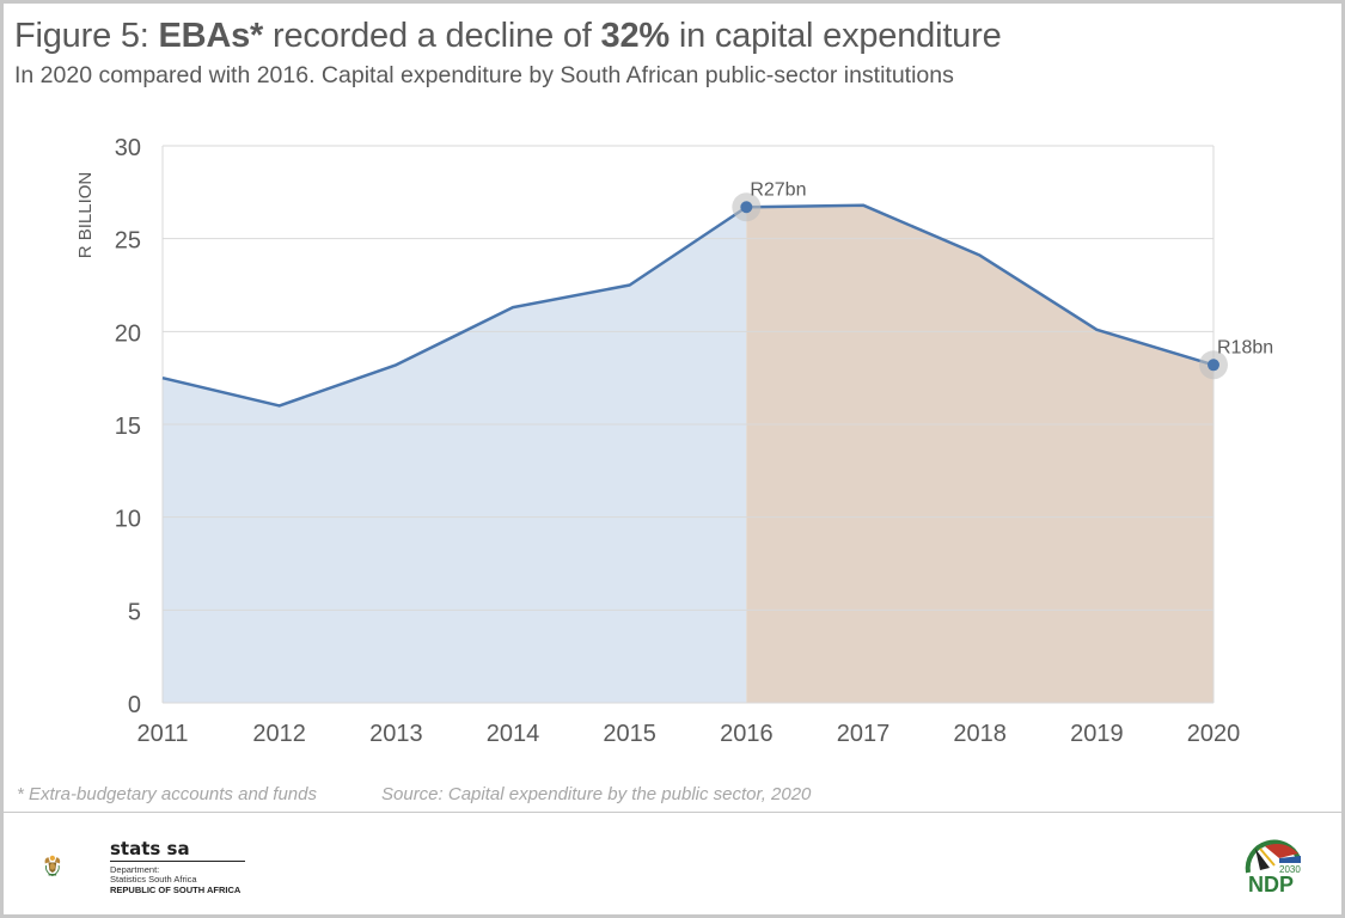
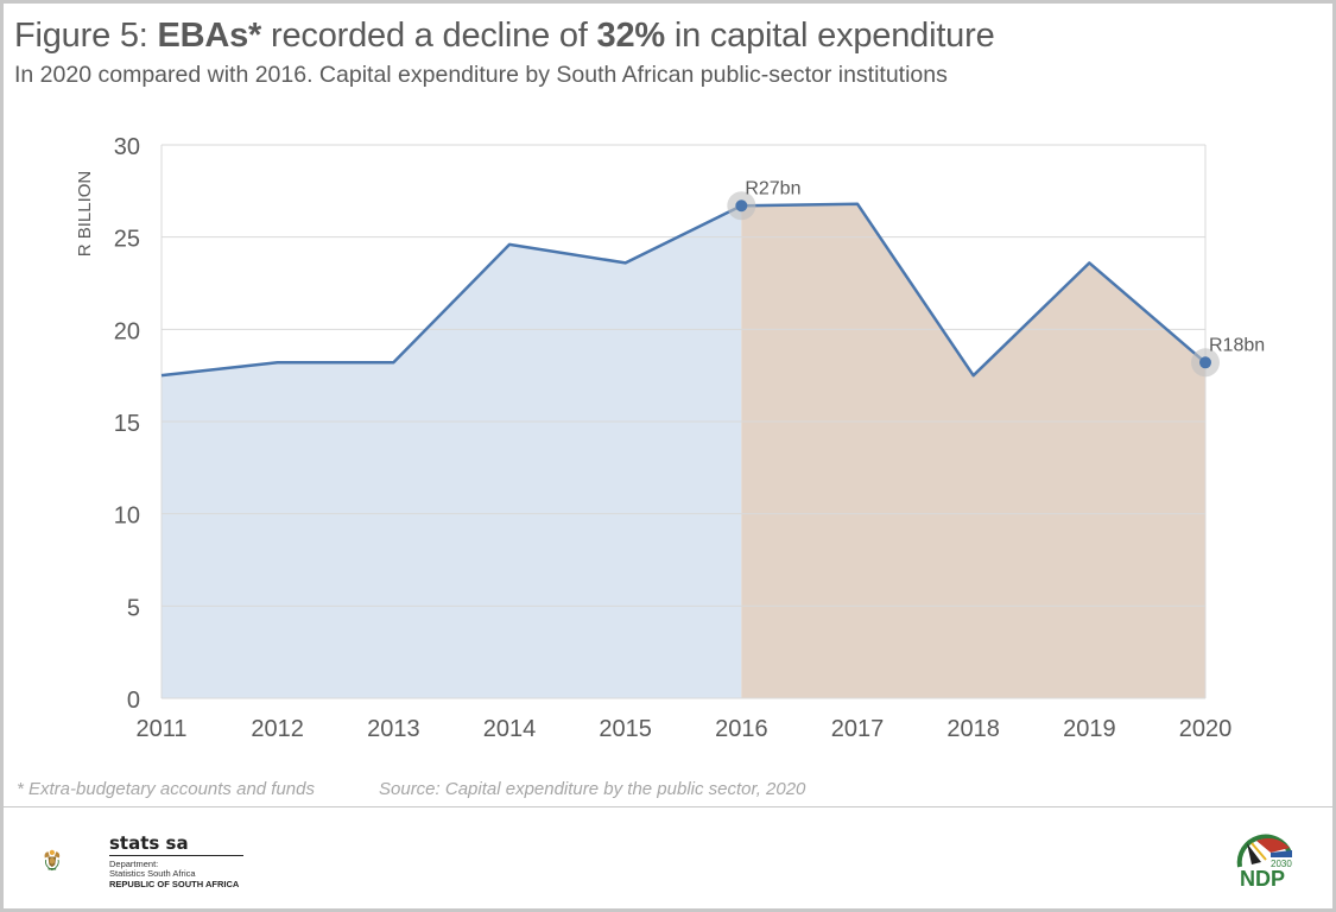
2012: 16.0 -> 18.2
2014: 21.3 -> 24.6
2015: 22.5 -> 23.6
2018: 24.1 -> 17.5
2019: 20.1 -> 23.6
